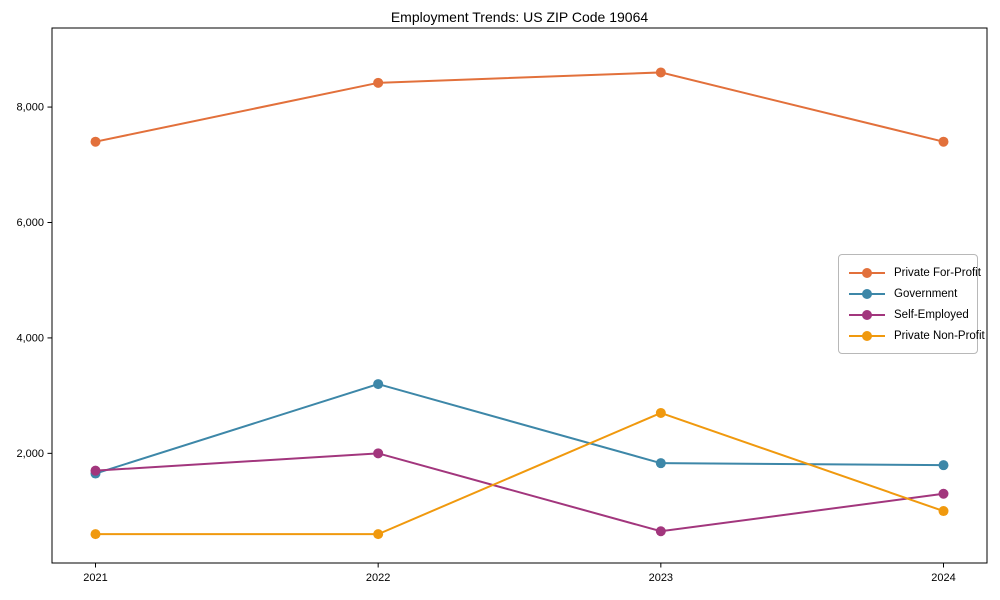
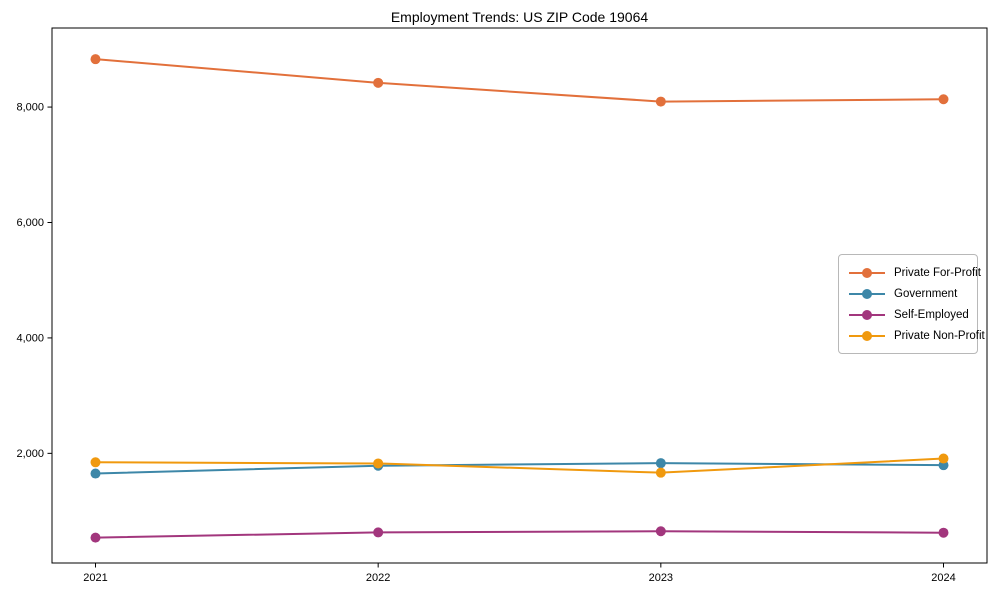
Private For-Profit/2021: 7400 -> 8800
Self-Employed/2021: 1700 -> 500
Private Non-Profit/2021: 600 -> 1800
Government/2022: 3200 -> 1800
Self-Employed/2022: 2000 -> 600
Private Non-Profit/2022: 600 -> 1800
Private For-Profit/2023: 8600 -> 8100
Private Non-Profit/2023: 2700 -> 1700
Private For-Profit/2024: 7400 -> 8100
Self-Employed/2024: 1300 -> 600
Private Non-Profit/2024: 1000 -> 1900
